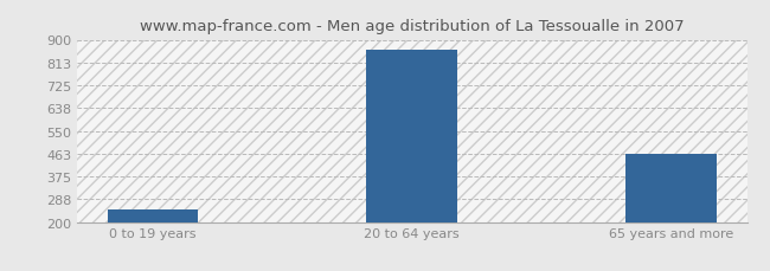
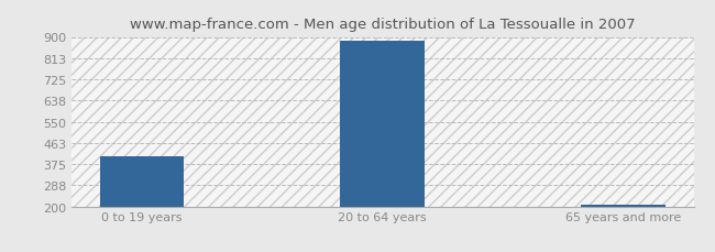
0 to 19 years: 250 -> 407
20 to 64 years: 860 -> 886
65 years and more: 460 -> 205
